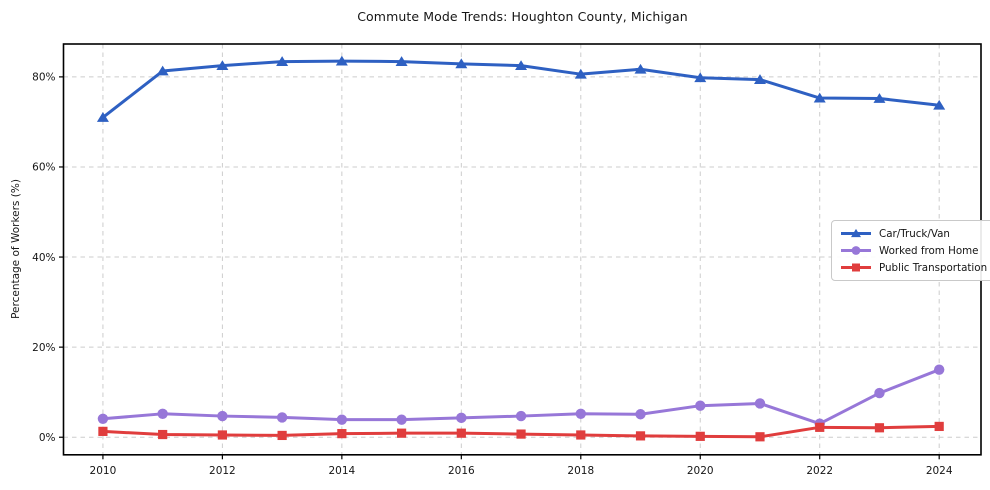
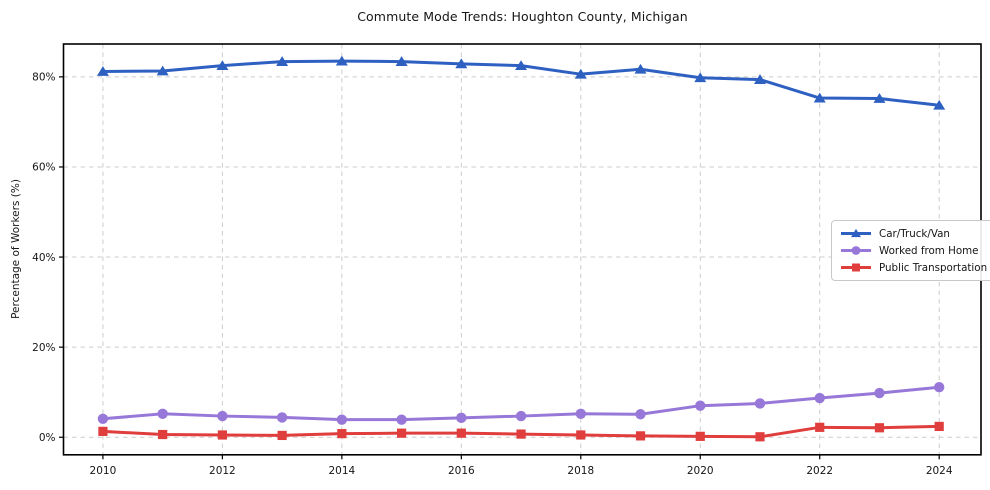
Car/Truck/Van/2010: 71% -> 81%
Worked from Home/2022: 3% -> 9%
Worked from Home/2024: 15% -> 11%
